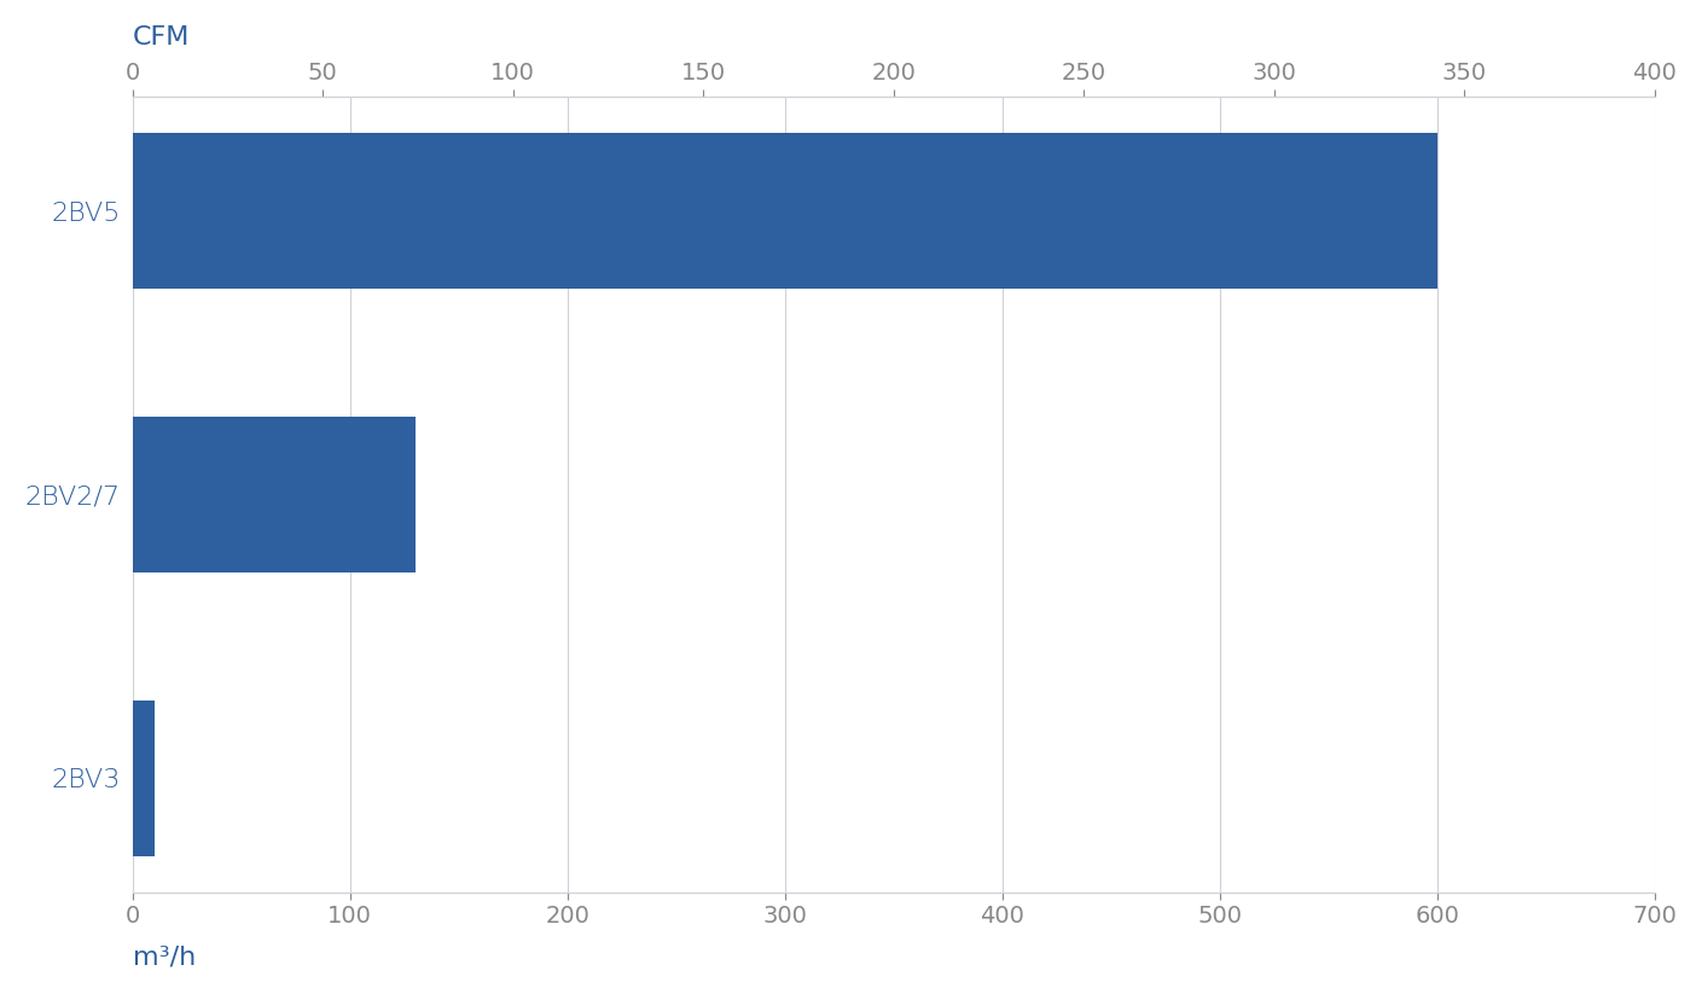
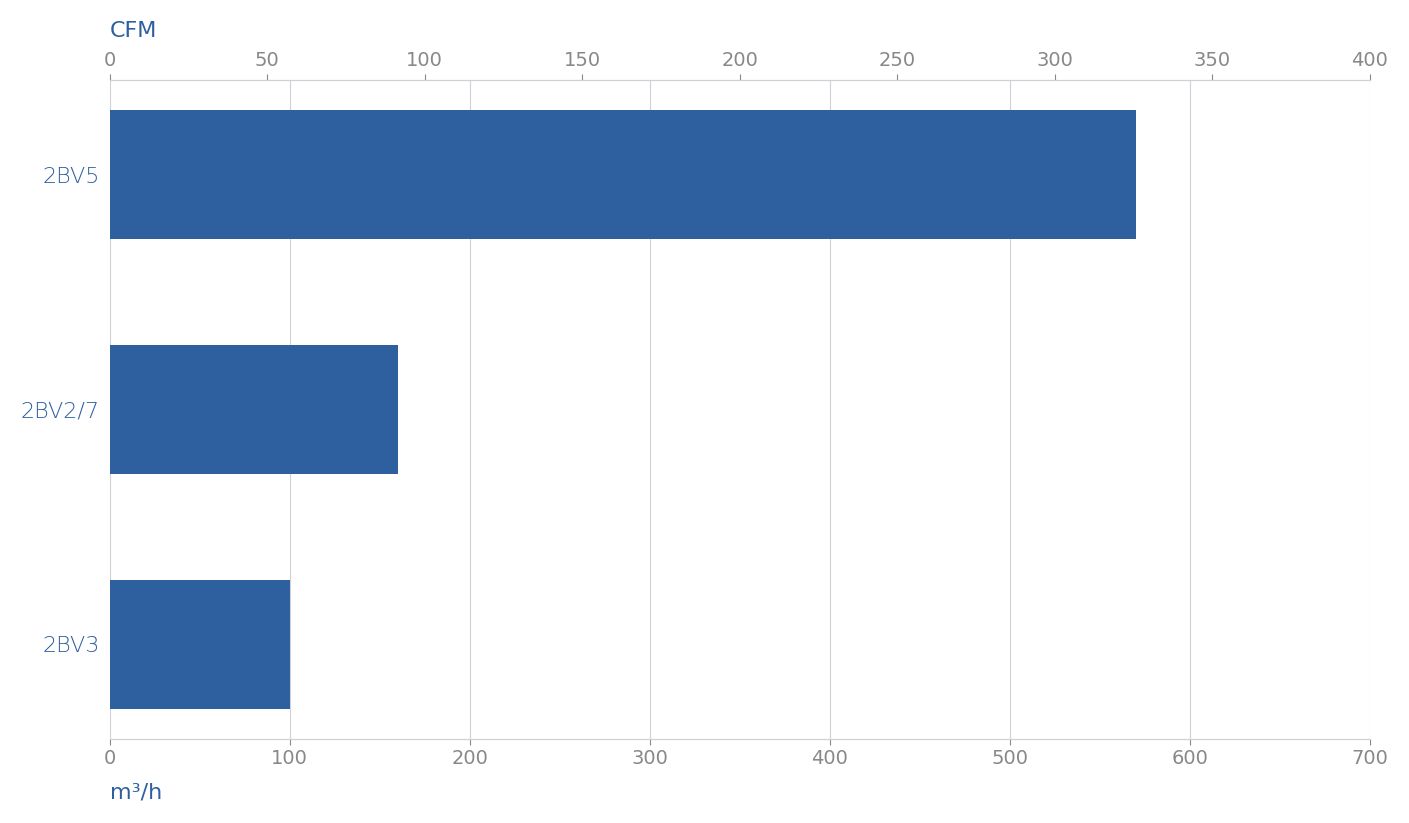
2BV5: 600 -> 570
2BV2/7: 130 -> 160
2BV3: 10 -> 100
